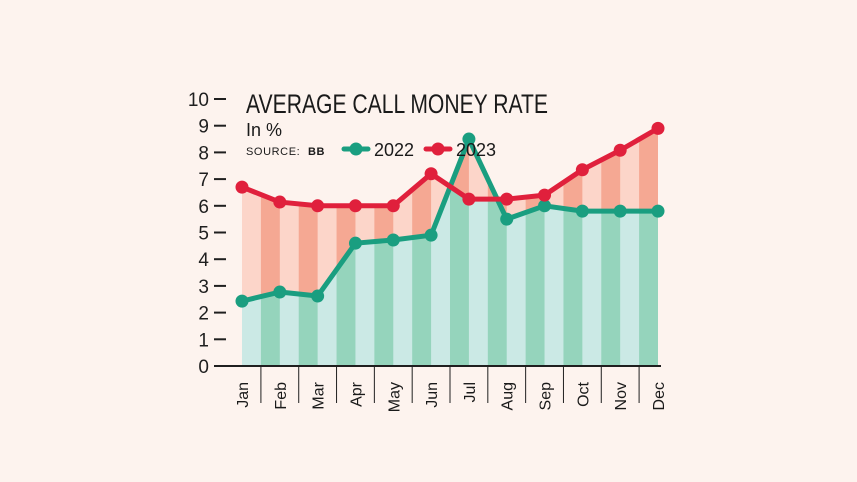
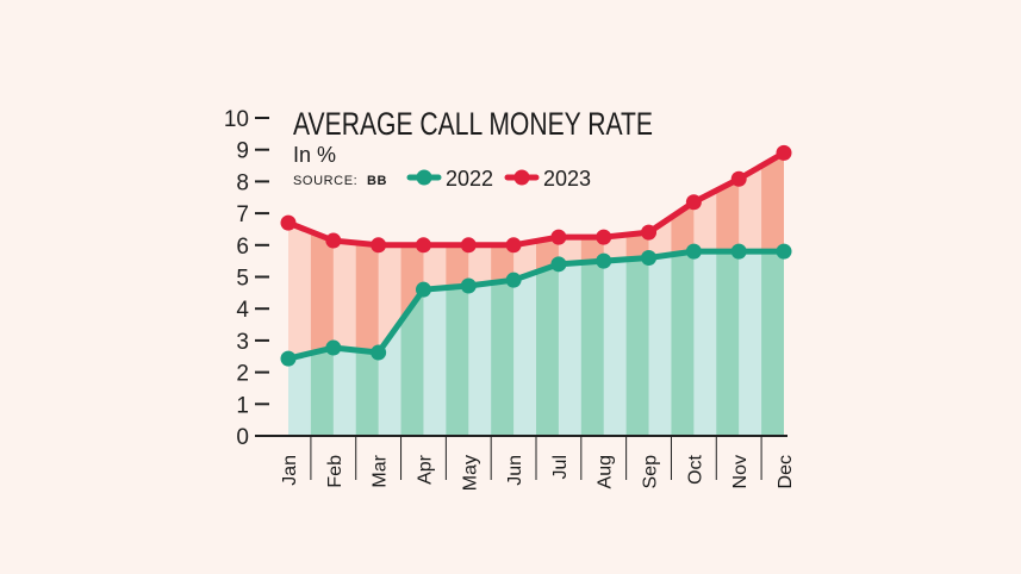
2023/Jun: 7.2 -> 6.0
2022/Jul: 8.5 -> 5.4
2022/Sep: 6.0 -> 5.6
